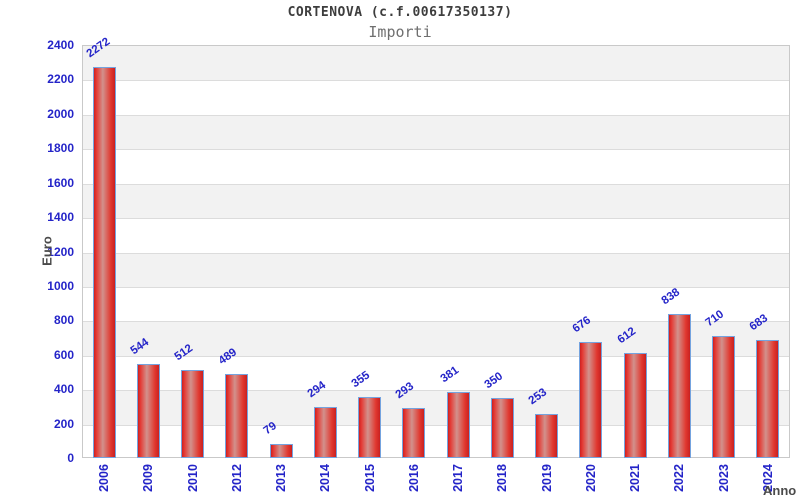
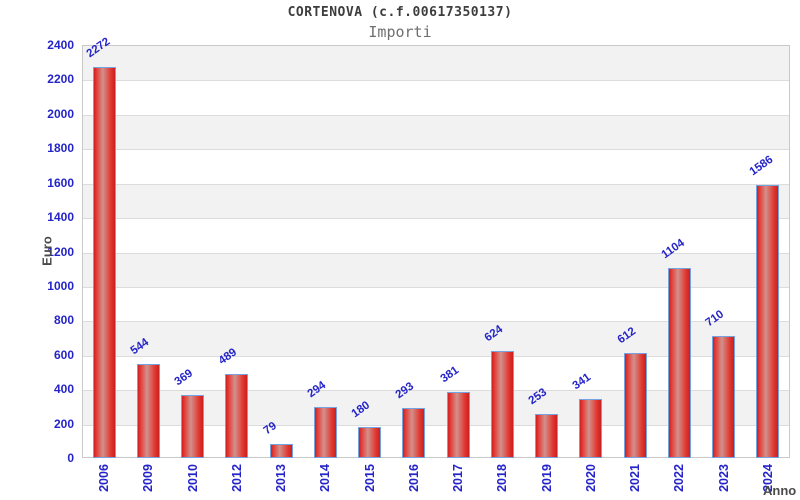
2010: 512 -> 369
2015: 355 -> 180
2018: 350 -> 624
2020: 676 -> 341
2022: 838 -> 1104
2024: 683 -> 1586
